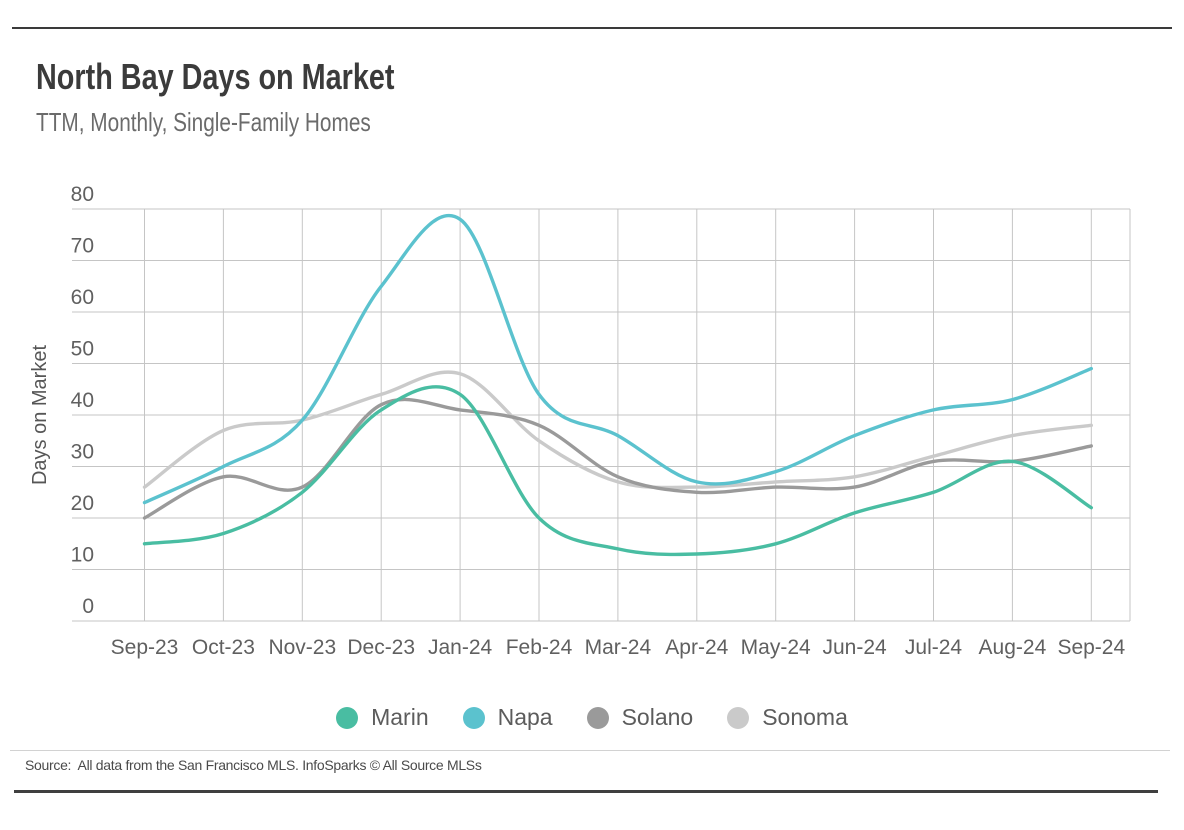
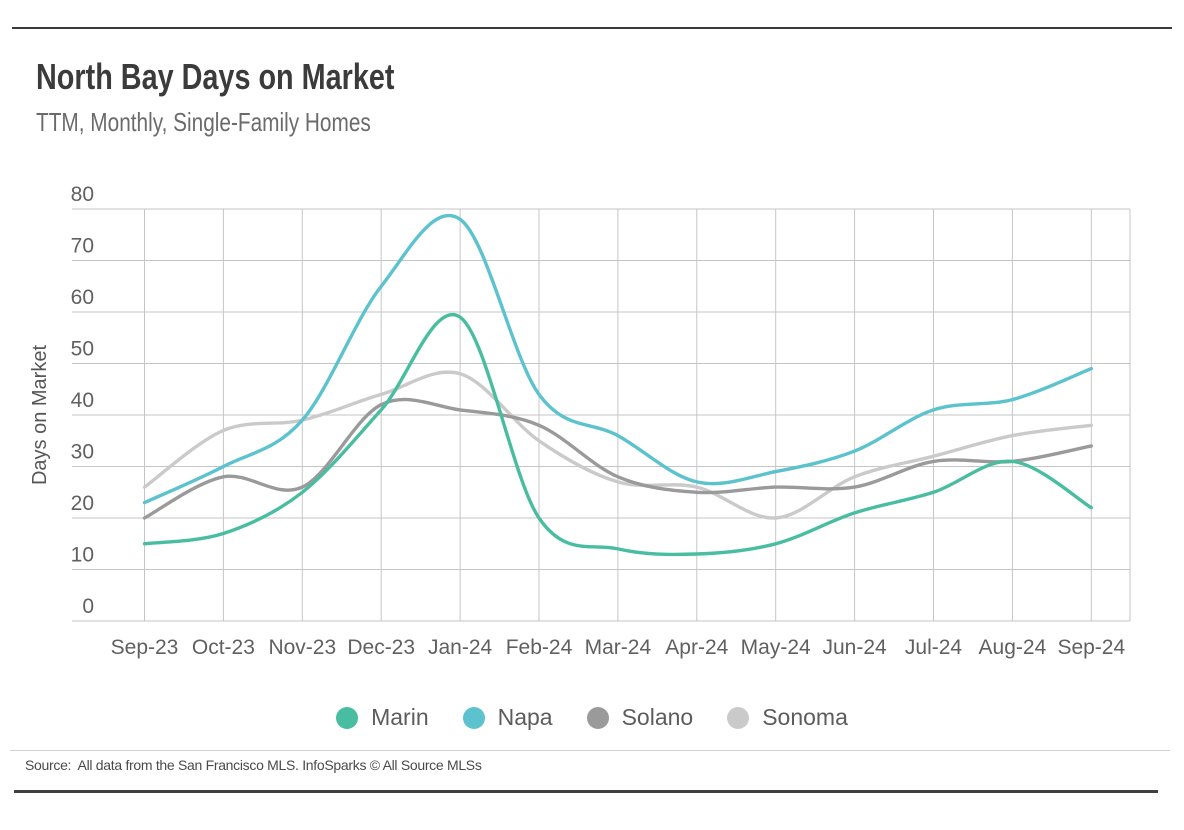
Marin/Jan-24: 44 -> 59
Sonoma/May-24: 27 -> 20
Napa/Jun-24: 36 -> 33
